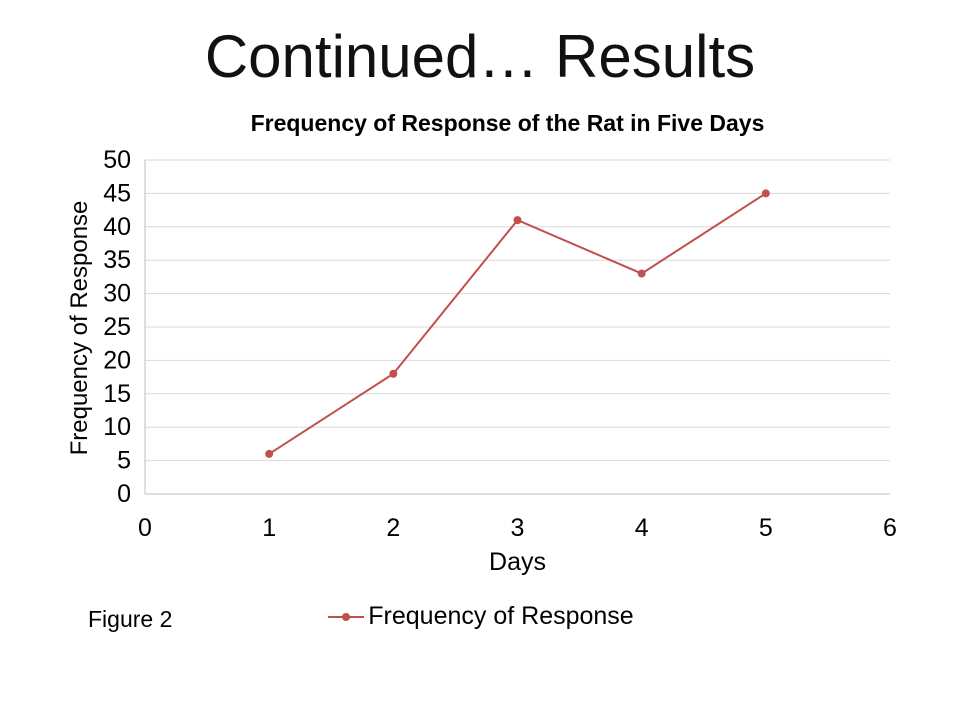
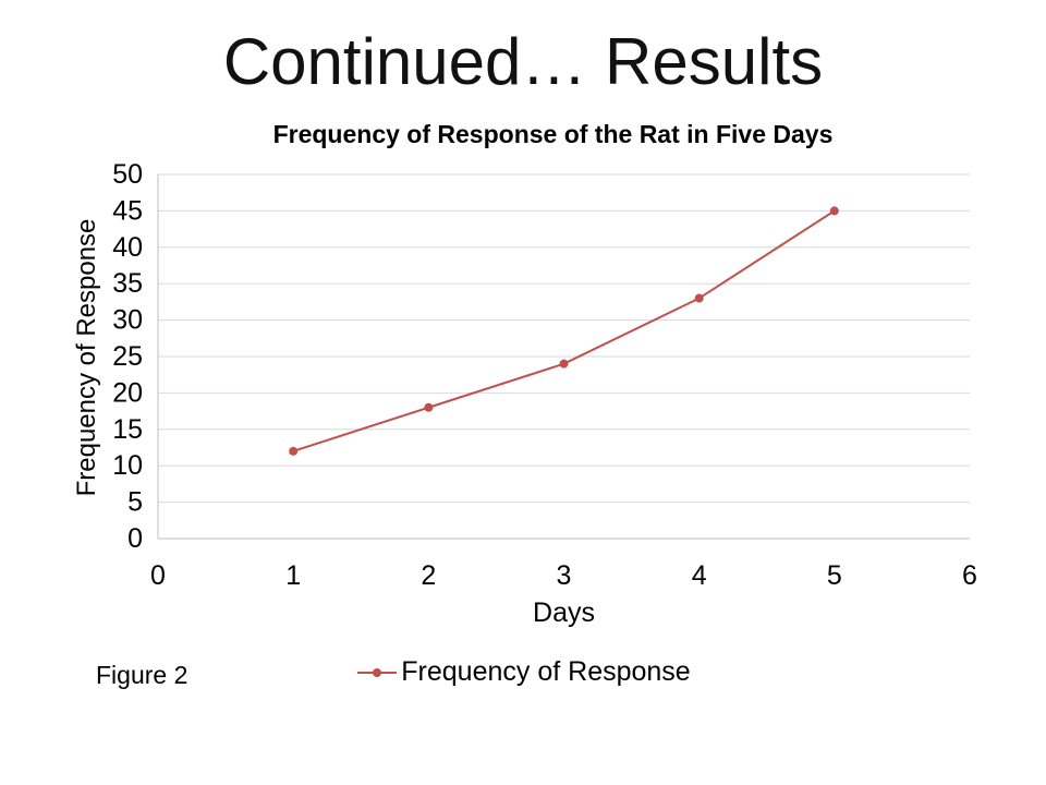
1: 6 -> 12
3: 41 -> 24
